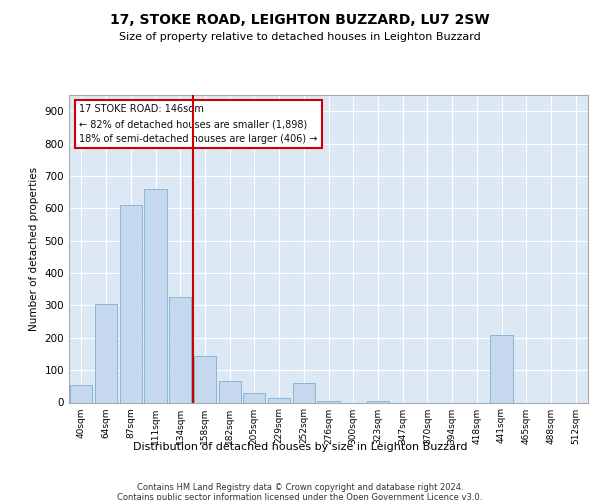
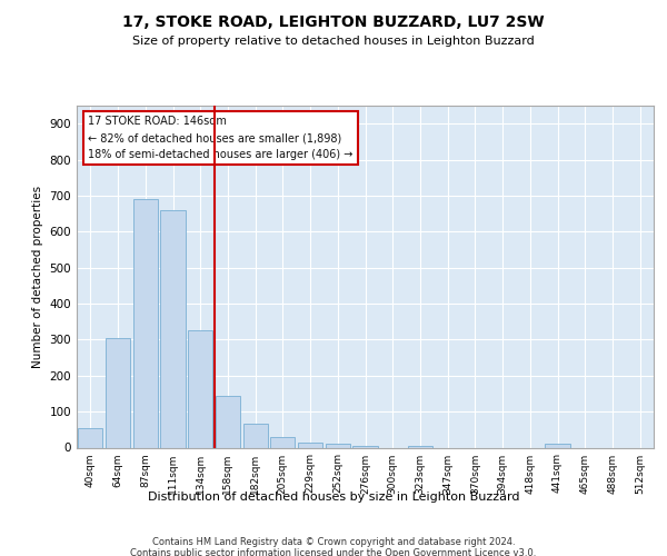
87sqm: 610 -> 690
252sqm: 60 -> 10
441sqm: 210 -> 10
